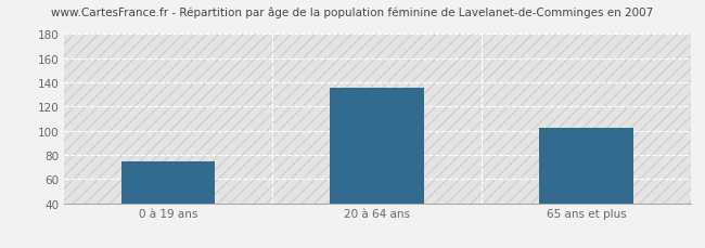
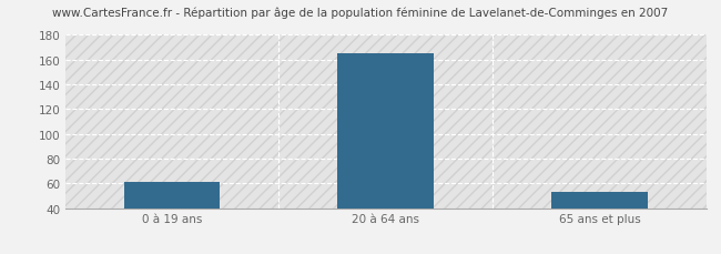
0 à 19 ans: 75 -> 61
20 à 64 ans: 135 -> 165
65 ans et plus: 102 -> 53
